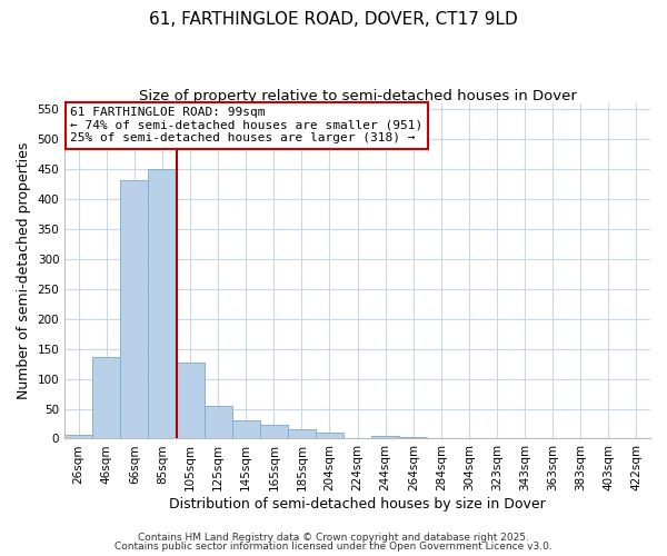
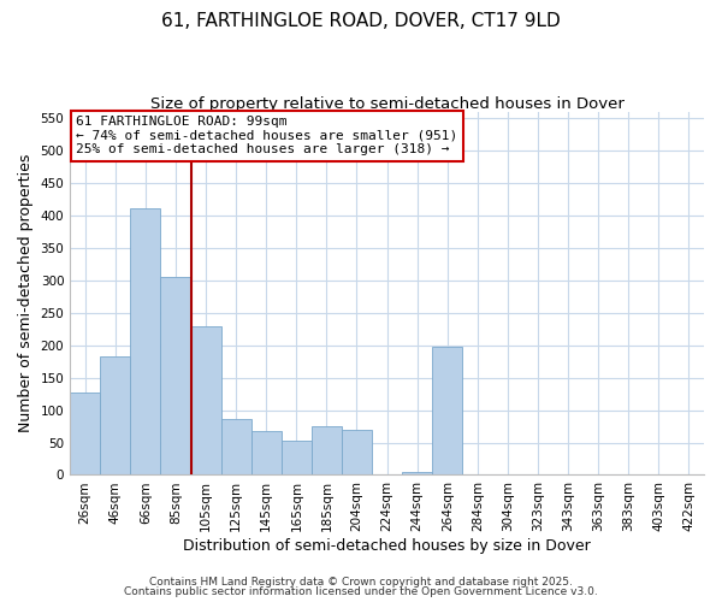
26sqm: 7 -> 128
46sqm: 137 -> 182
66sqm: 432 -> 412
85sqm: 450 -> 306
105sqm: 128 -> 230
125sqm: 55 -> 86
145sqm: 30 -> 68
165sqm: 23 -> 52
185sqm: 16 -> 76
204sqm: 10 -> 70
264sqm: 2 -> 198
